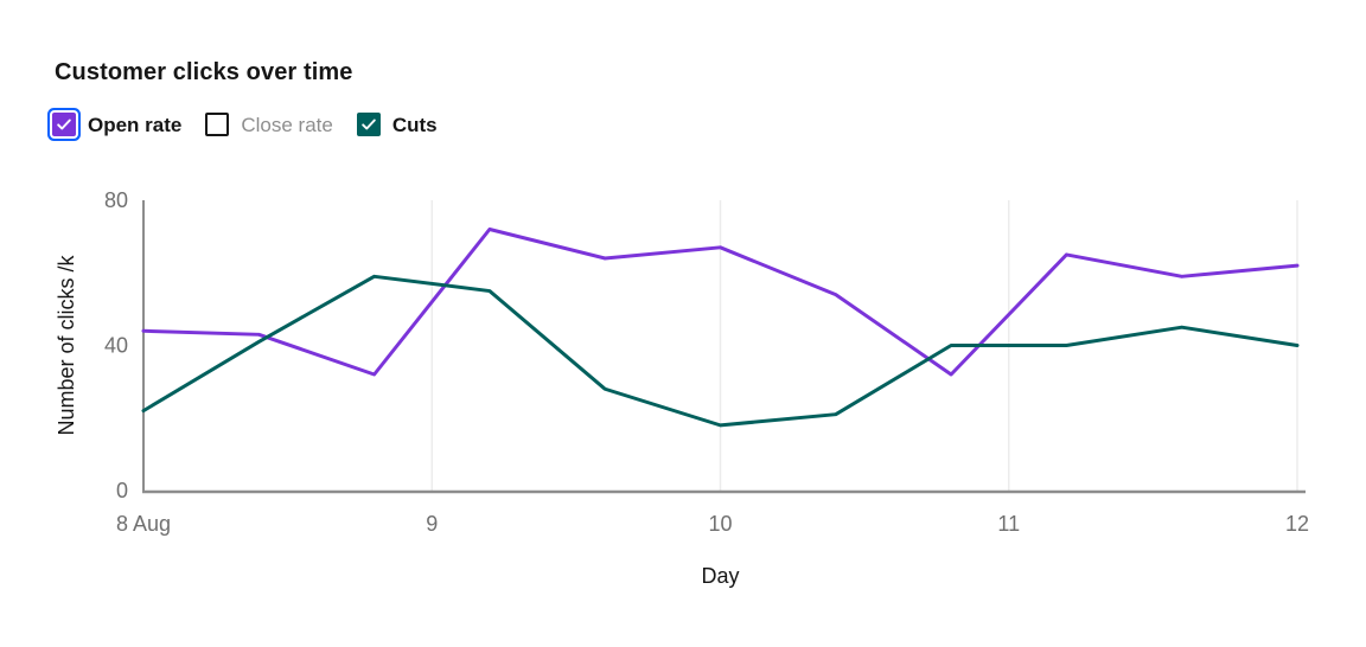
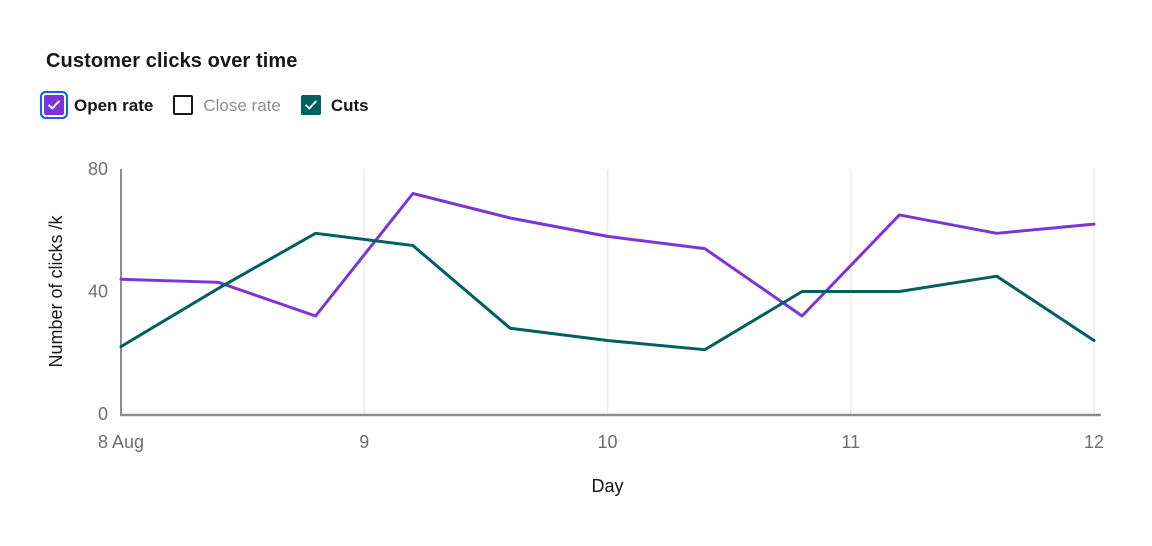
Open rate/10: 67 -> 58
Cuts/10: 18 -> 24
Cuts/12: 40 -> 24
